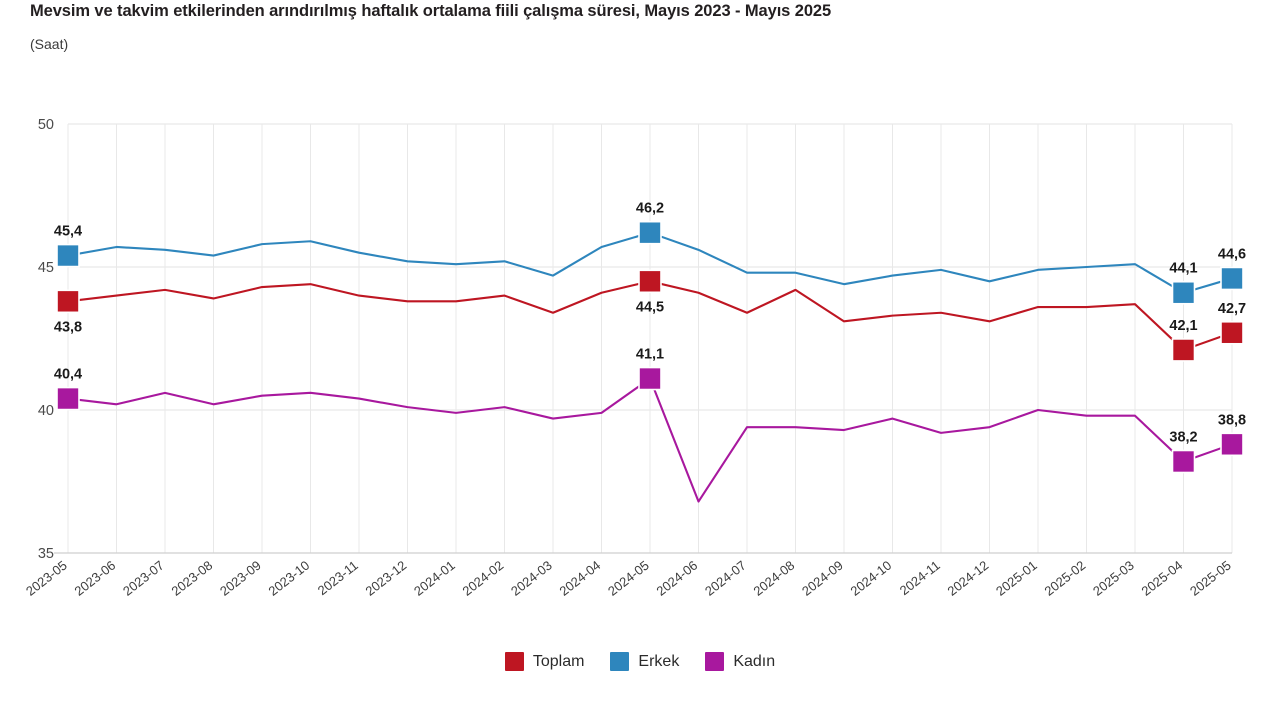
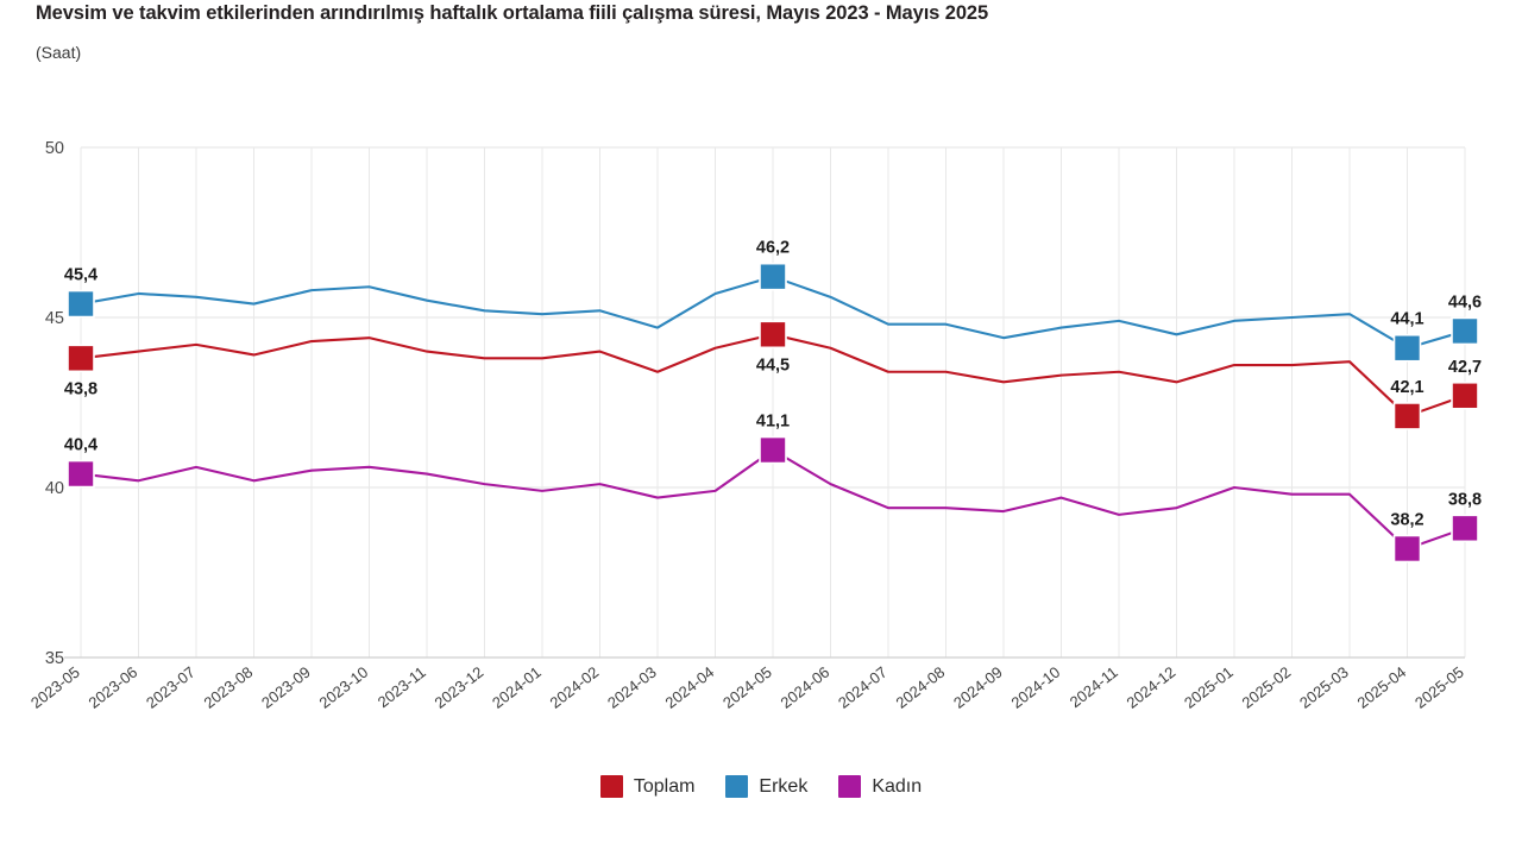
Kadın/2024-06: 36.8 -> 40.1
Toplam/2024-08: 44.2 -> 43.4
